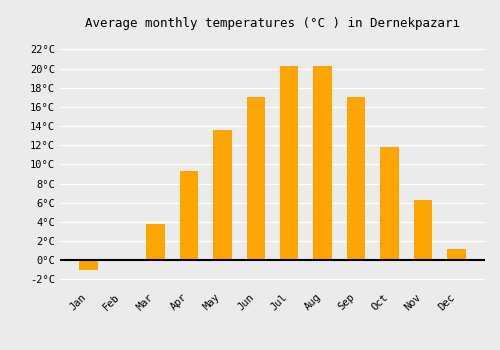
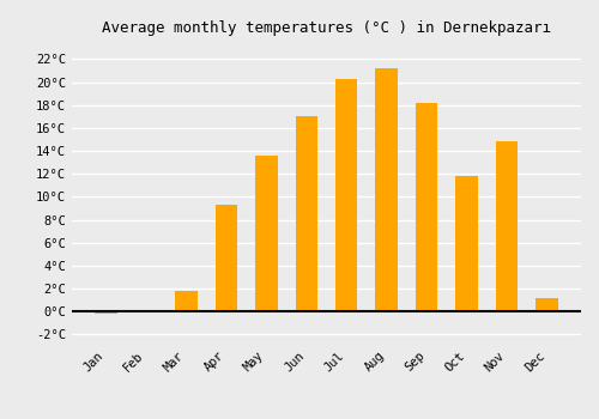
Jan: -1.0°C -> -0.2°C
Mar: 3.8°C -> 1.8°C
Aug: 20.3°C -> 21.2°C
Sep: 17.0°C -> 18.2°C
Nov: 6.3°C -> 14.8°C
